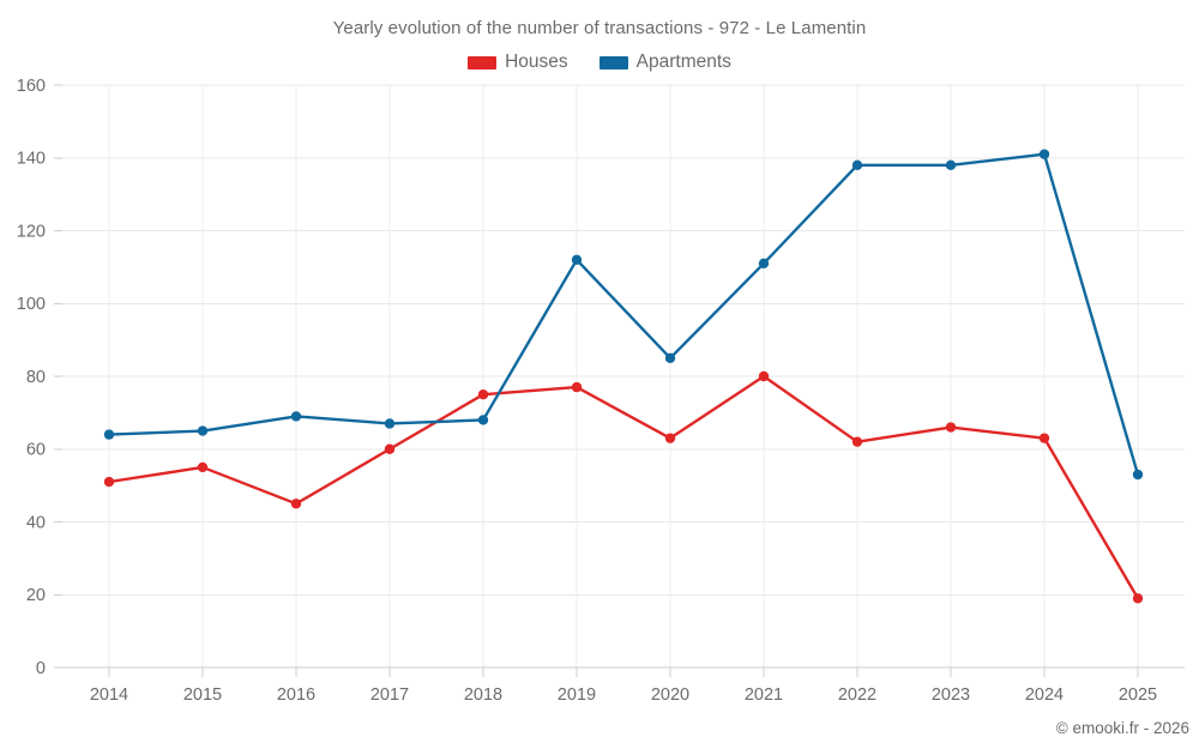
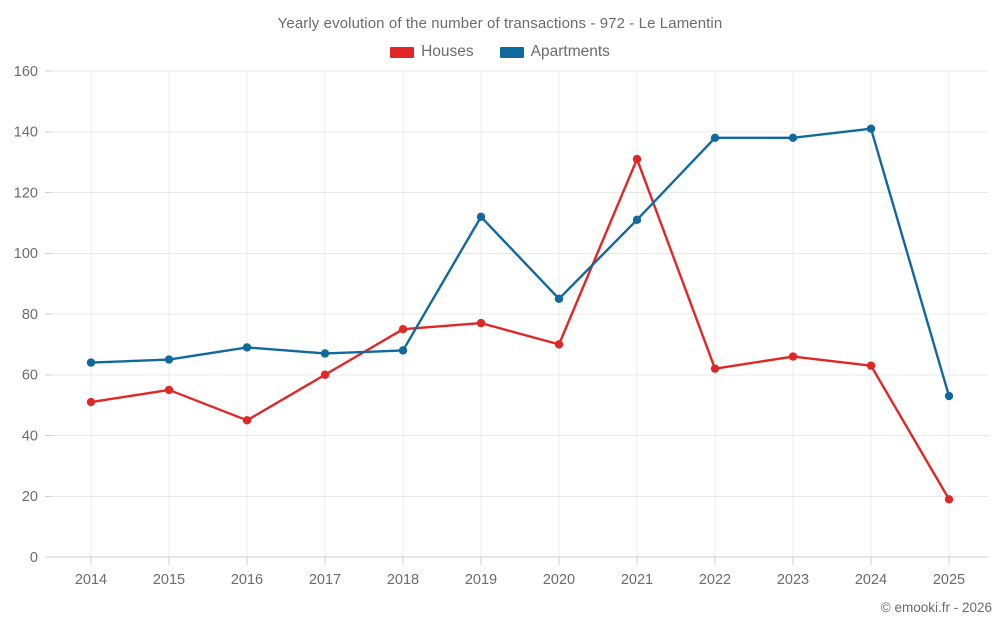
Houses/2020: 63 -> 70
Houses/2021: 80 -> 131
